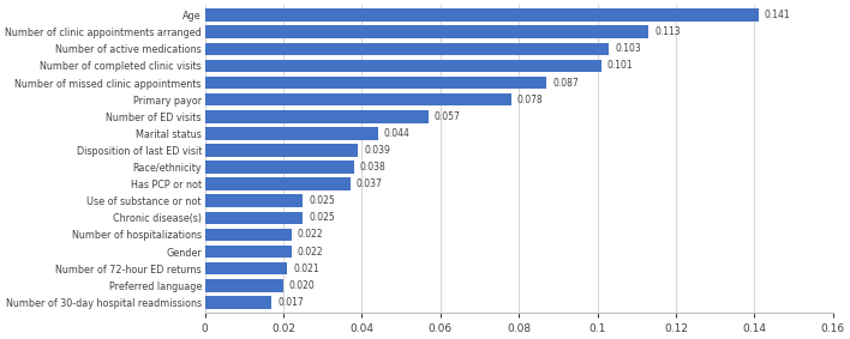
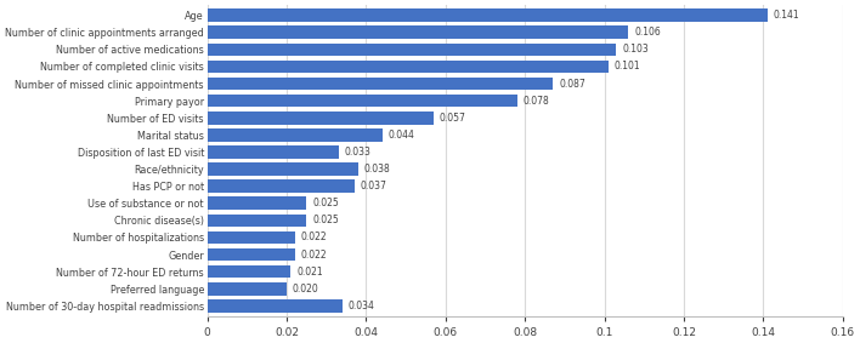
Number of clinic appointments arranged: 0.113 -> 0.106
Disposition of last ED visit: 0.039 -> 0.033
Number of 30-day hospital readmissions: 0.017 -> 0.034
